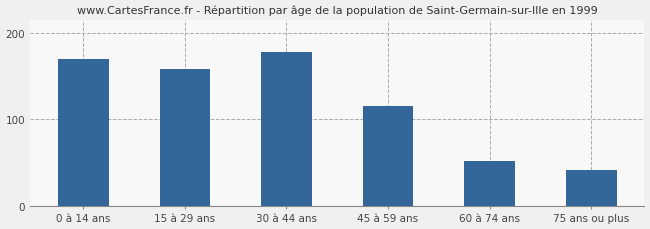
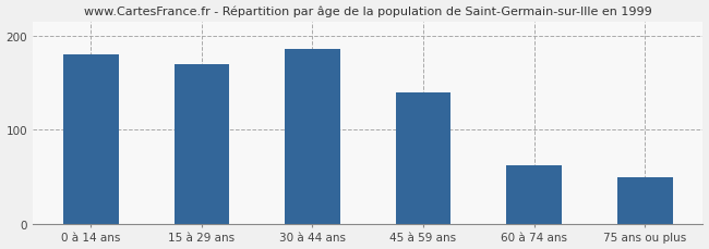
0 à 14 ans: 170 -> 180
15 à 29 ans: 158 -> 170
30 à 44 ans: 178 -> 186
45 à 59 ans: 115 -> 140
60 à 74 ans: 52 -> 62
75 ans ou plus: 42 -> 50
